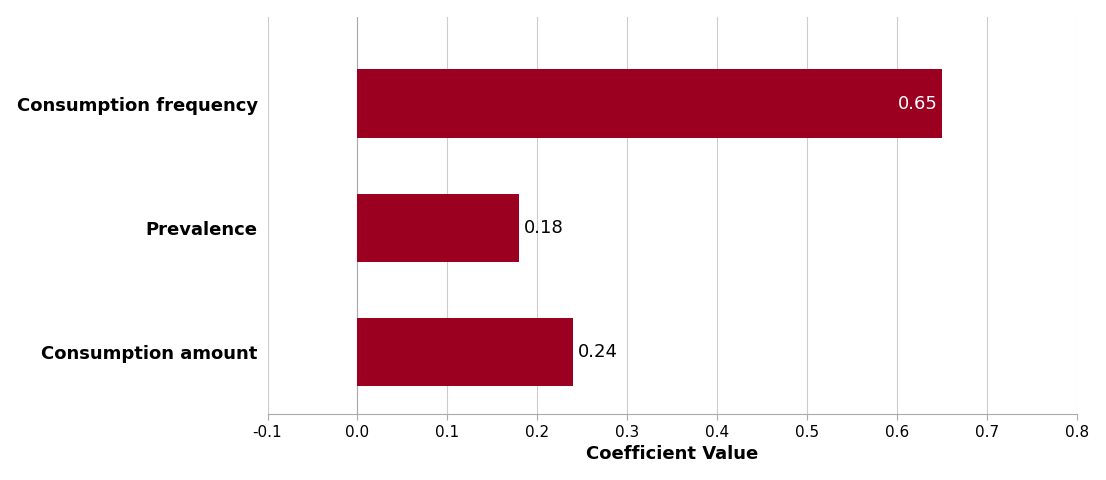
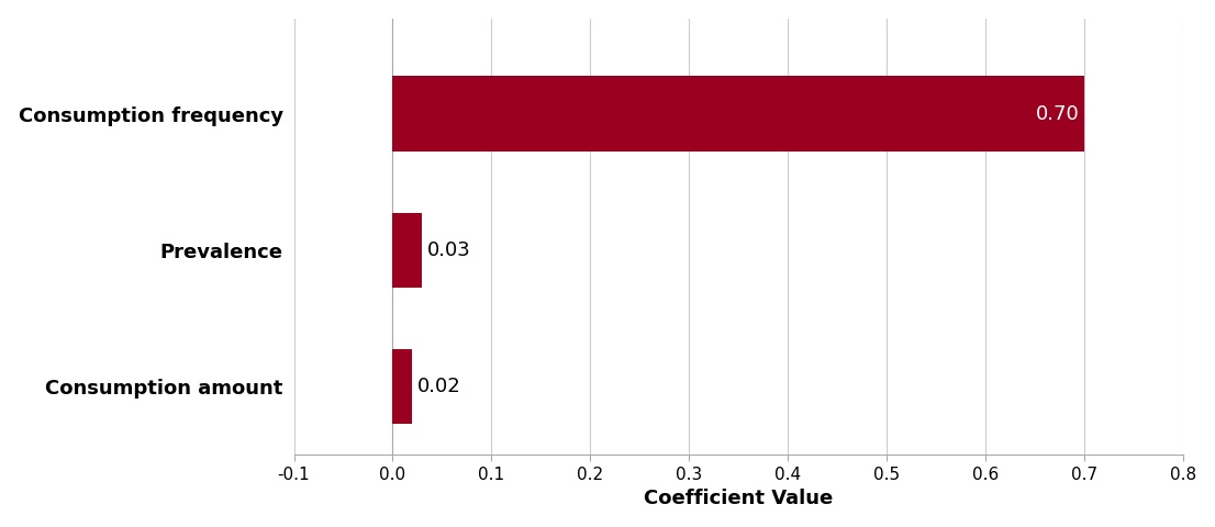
Consumption frequency: 0.65 -> 0.70
Prevalence: 0.18 -> 0.03
Consumption amount: 0.24 -> 0.02
